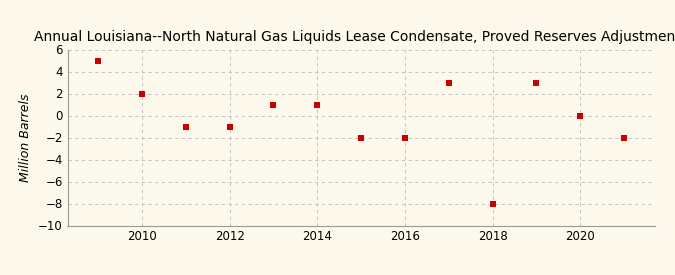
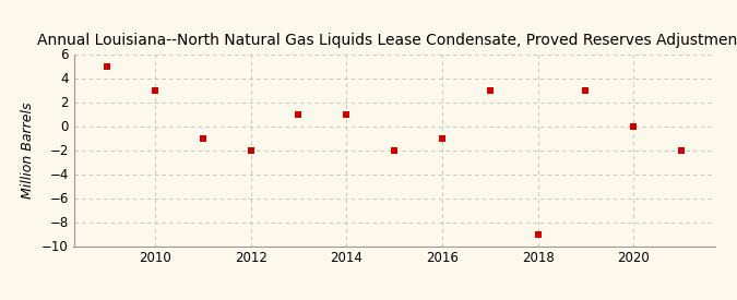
2010: 2 -> 3
2012: -1 -> -2
2016: -2 -> -1
2018: -8 -> -9
